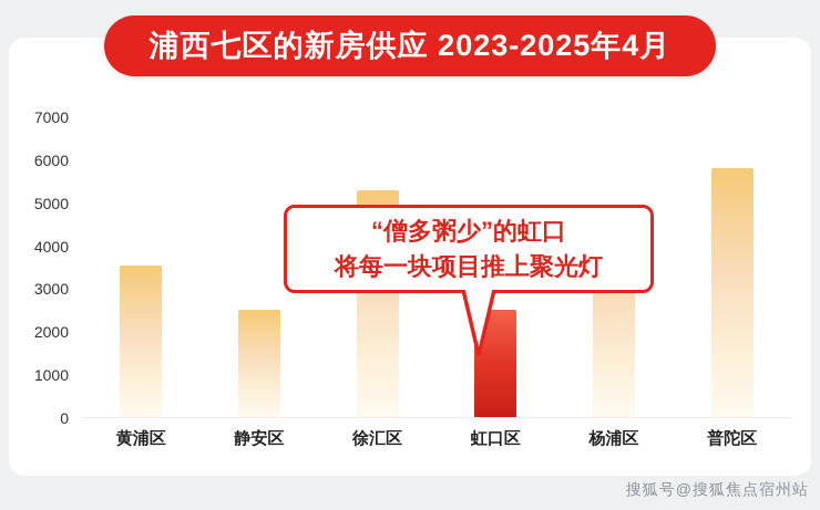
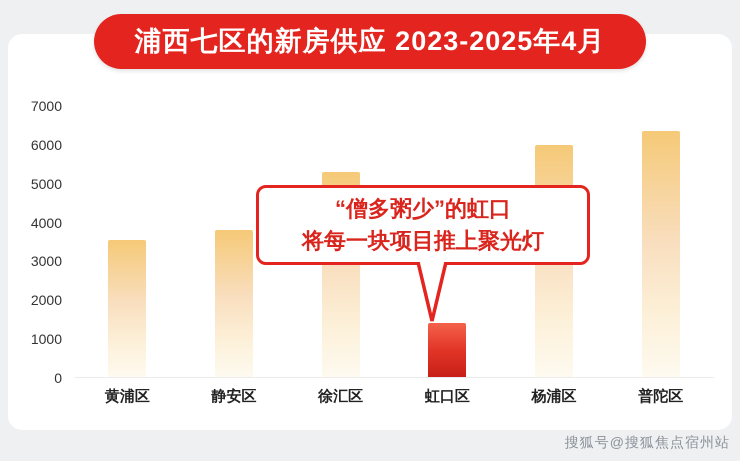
静安区: 2500 -> 3800
虹口区: 2500 -> 1400
杨浦区: 4800 -> 6000
普陀区: 5800 -> 6400
